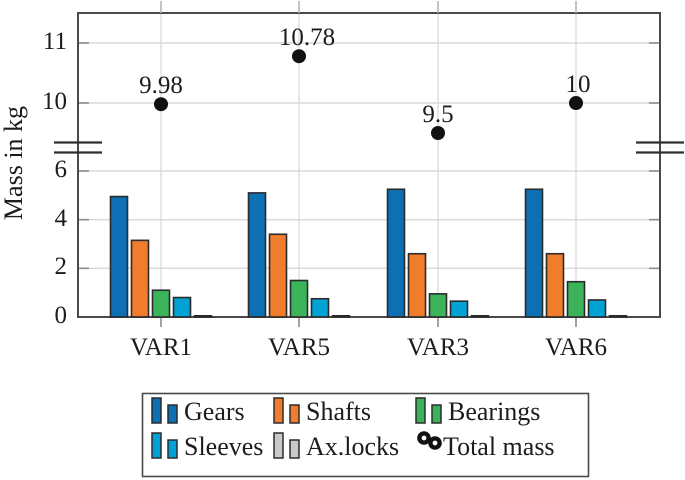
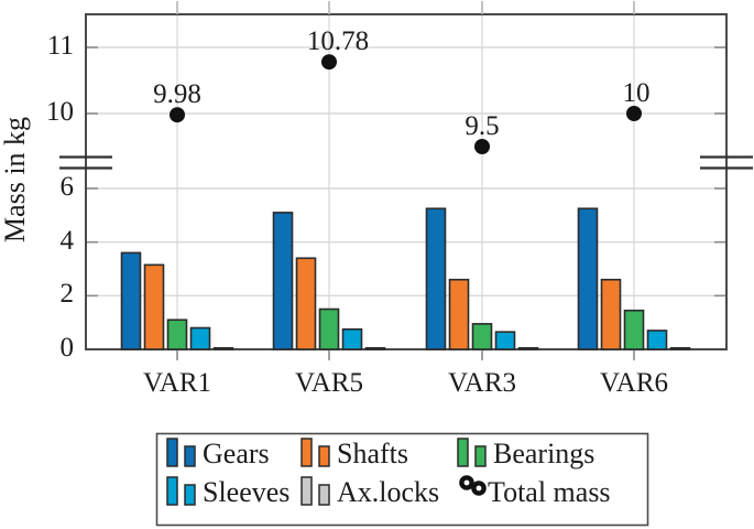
Gears/VAR1: 5.0 -> 3.6
